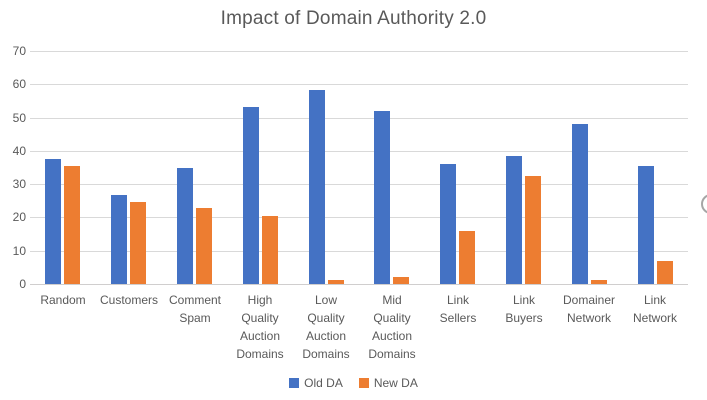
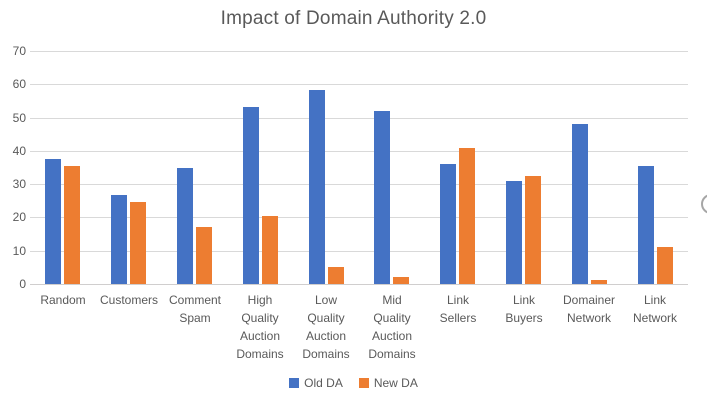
New DA/Comment Spam: 23 -> 17
New DA/Low Quality Auction Domains: 1 -> 5
New DA/Link Sellers: 16 -> 41
Old DA/Link Buyers: 38 -> 31
New DA/Link Network: 7 -> 11
